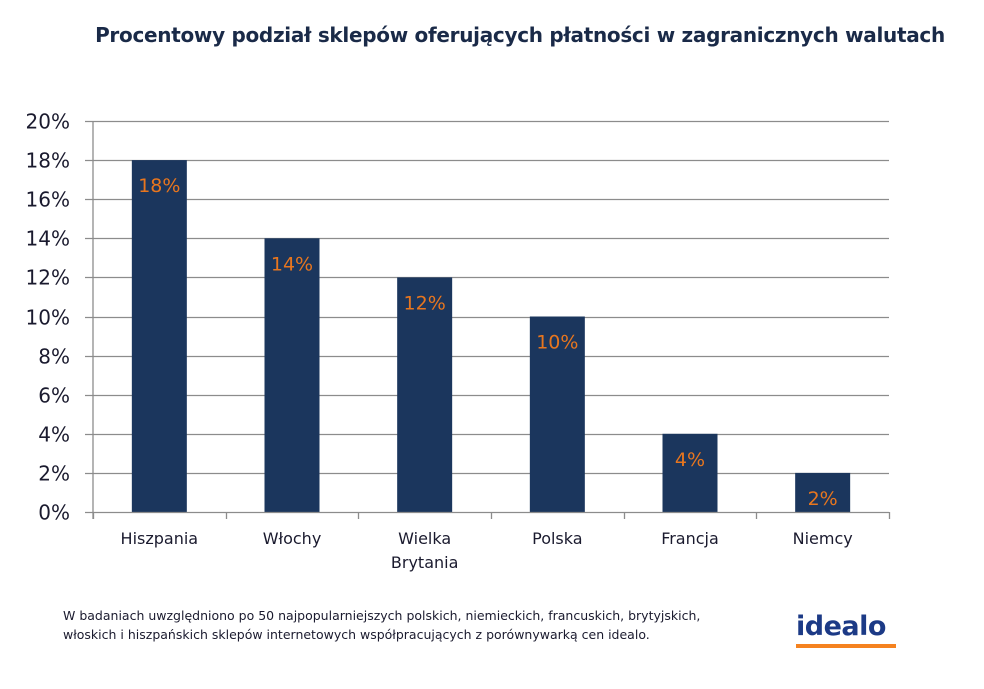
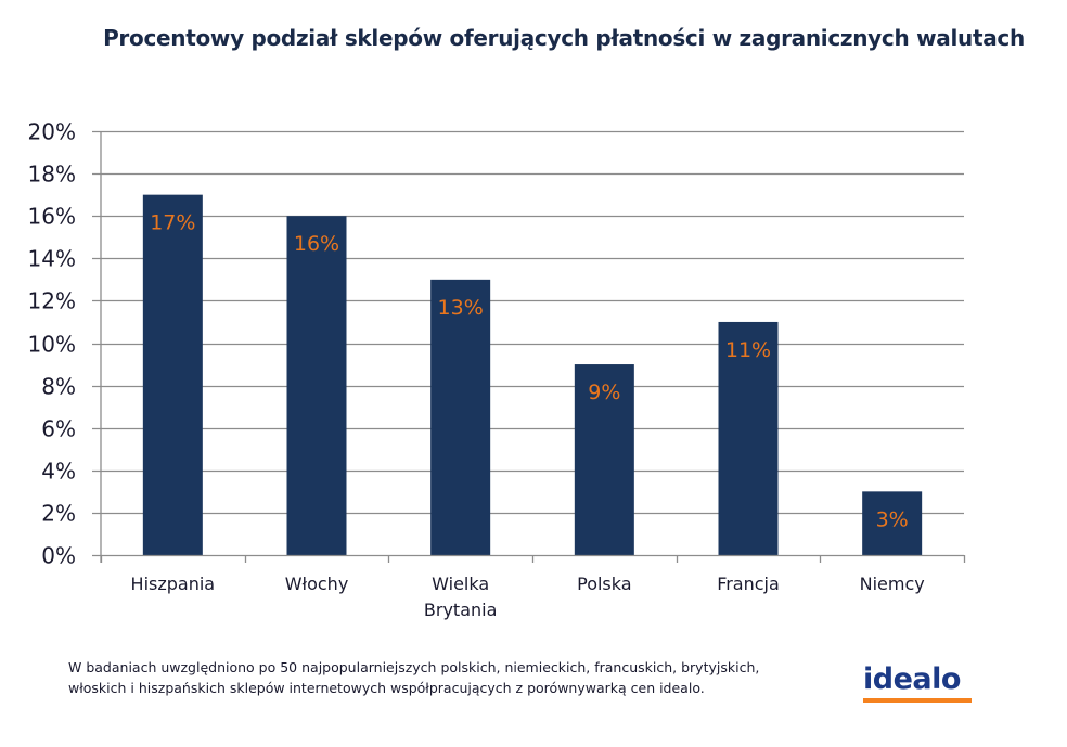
Hiszpania: 18% -> 17%
Włochy: 14% -> 16%
Wielka Brytania: 12% -> 13%
Polska: 10% -> 9%
Francja: 4% -> 11%
Niemcy: 2% -> 3%
